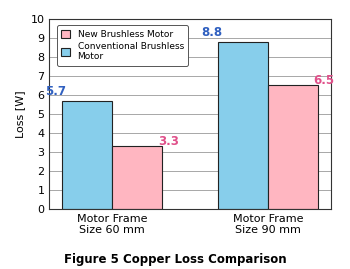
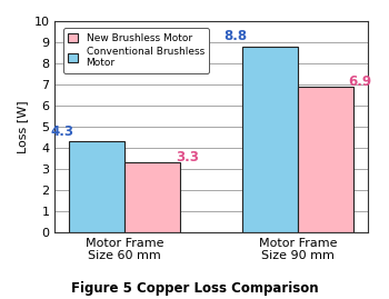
Conventional Brushless Motor/Motor Frame Size 60 mm: 5.7 -> 4.3
New Brushless Motor/Motor Frame Size 90 mm: 6.5 -> 6.9
